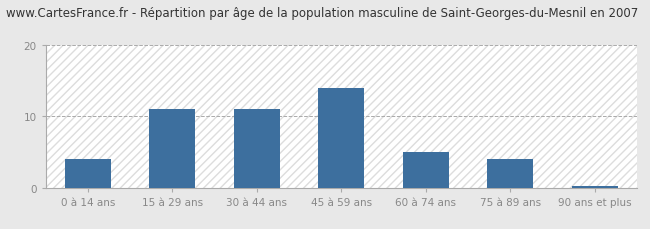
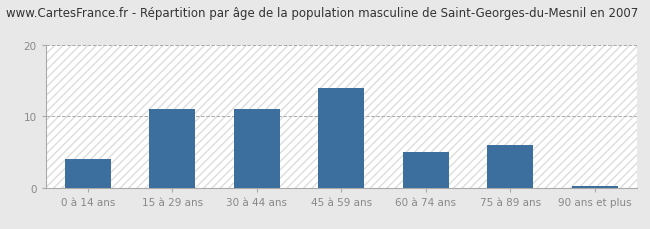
75 à 89 ans: 4.0 -> 6.0
